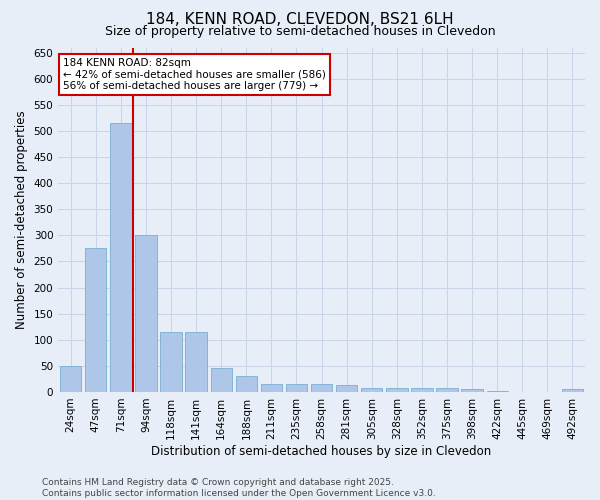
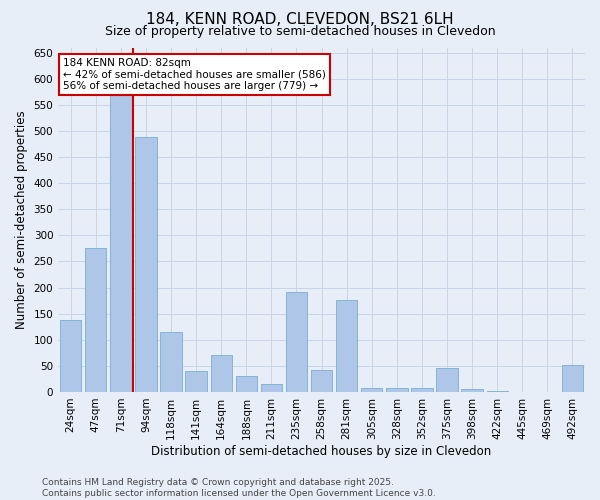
24sqm: 50 -> 138
71sqm: 515 -> 570
94sqm: 300 -> 488
141sqm: 115 -> 40
164sqm: 45 -> 70
235sqm: 15 -> 192
258sqm: 15 -> 42
281sqm: 13 -> 176
375sqm: 8 -> 46
492sqm: 5 -> 52
